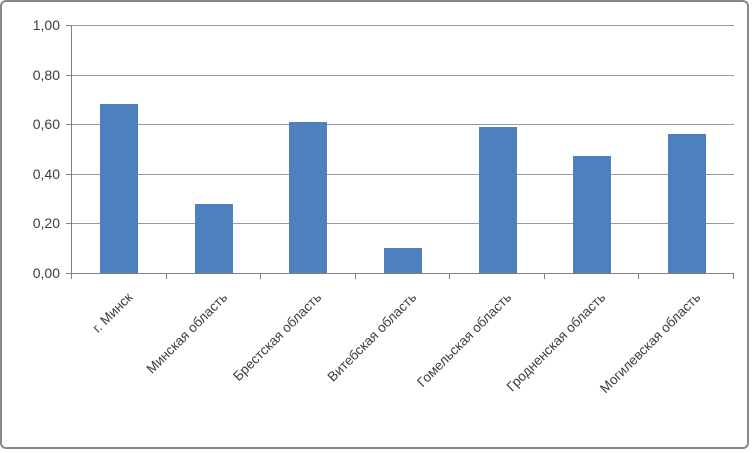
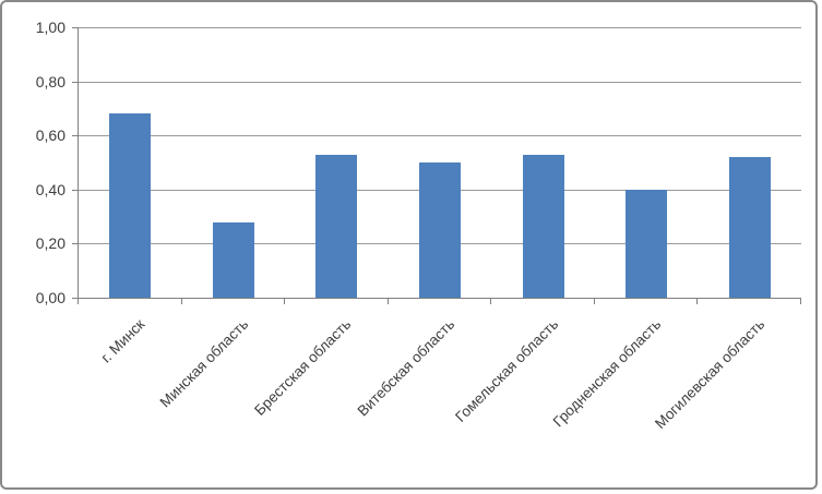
Брестская область: 0,61 -> 0,53
Витебская область: 0,10 -> 0,50
Гомельская область: 0,59 -> 0,53
Гродненская область: 0,47 -> 0,40
Могилевская область: 0,56 -> 0,52
